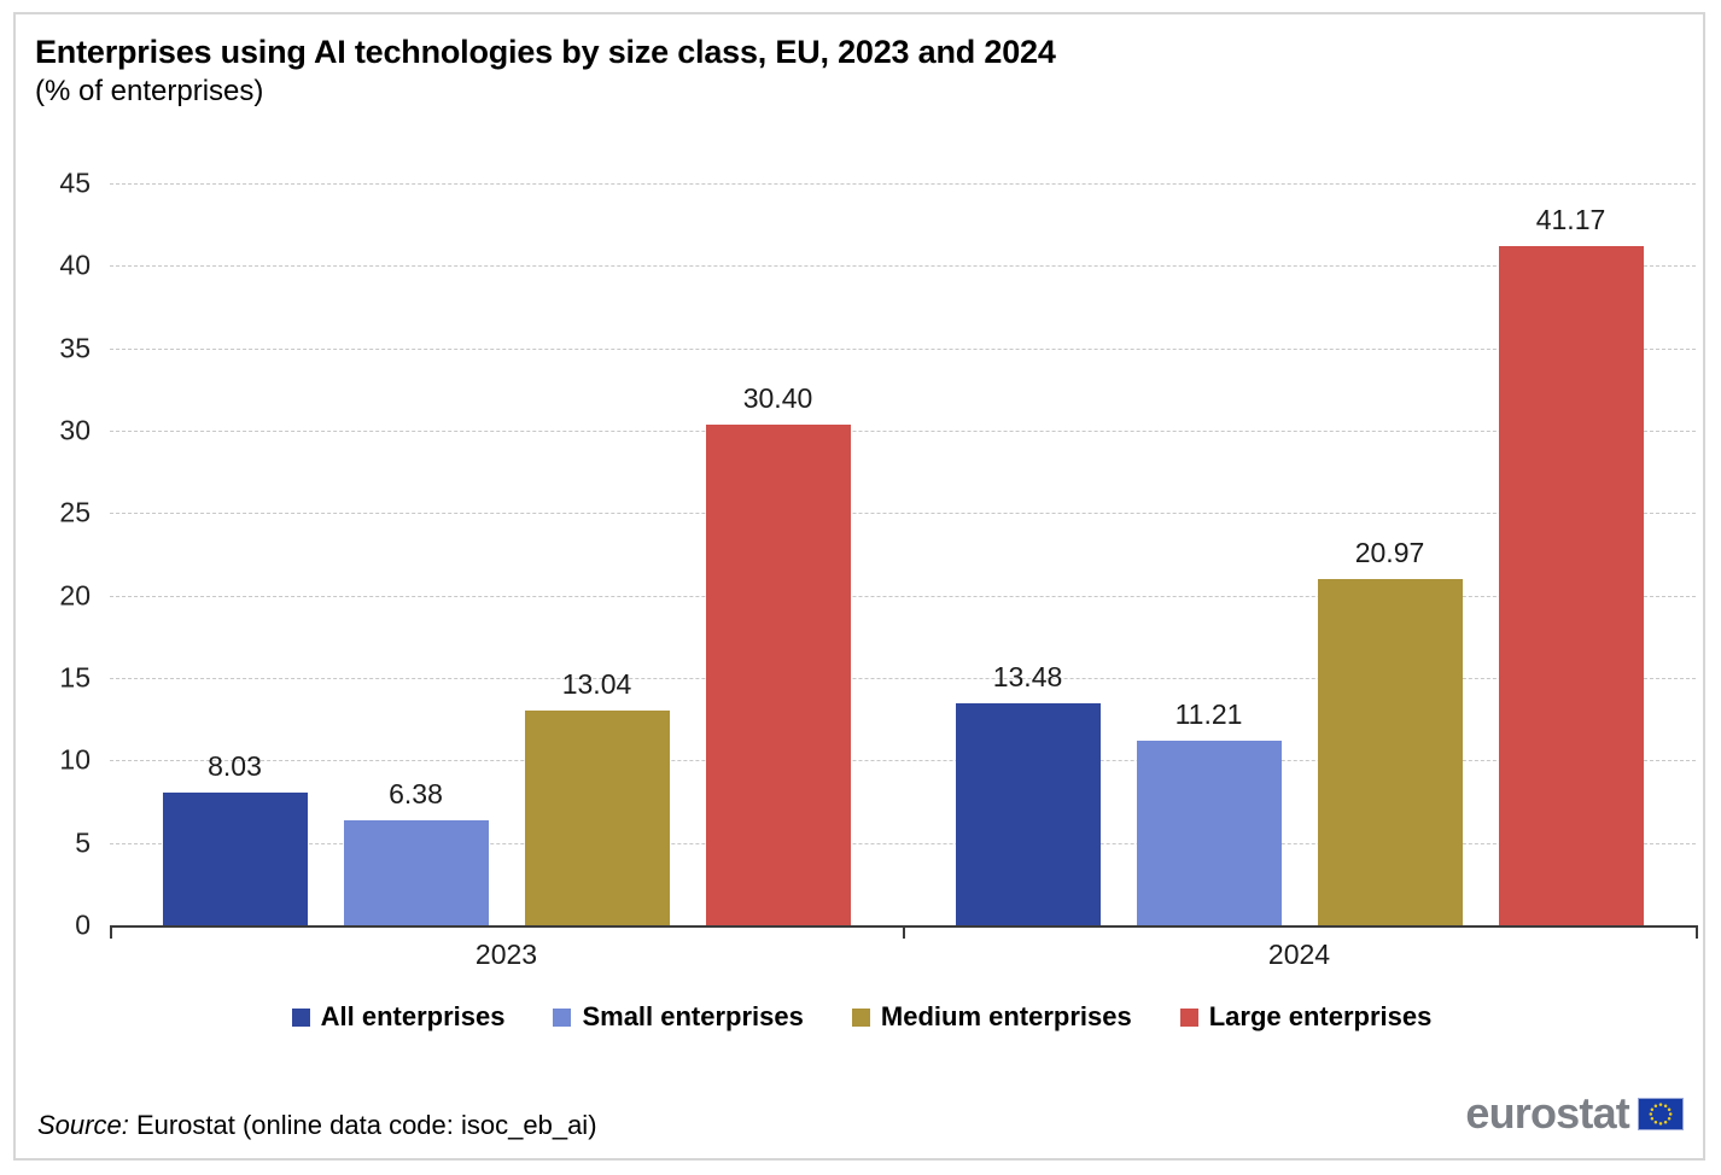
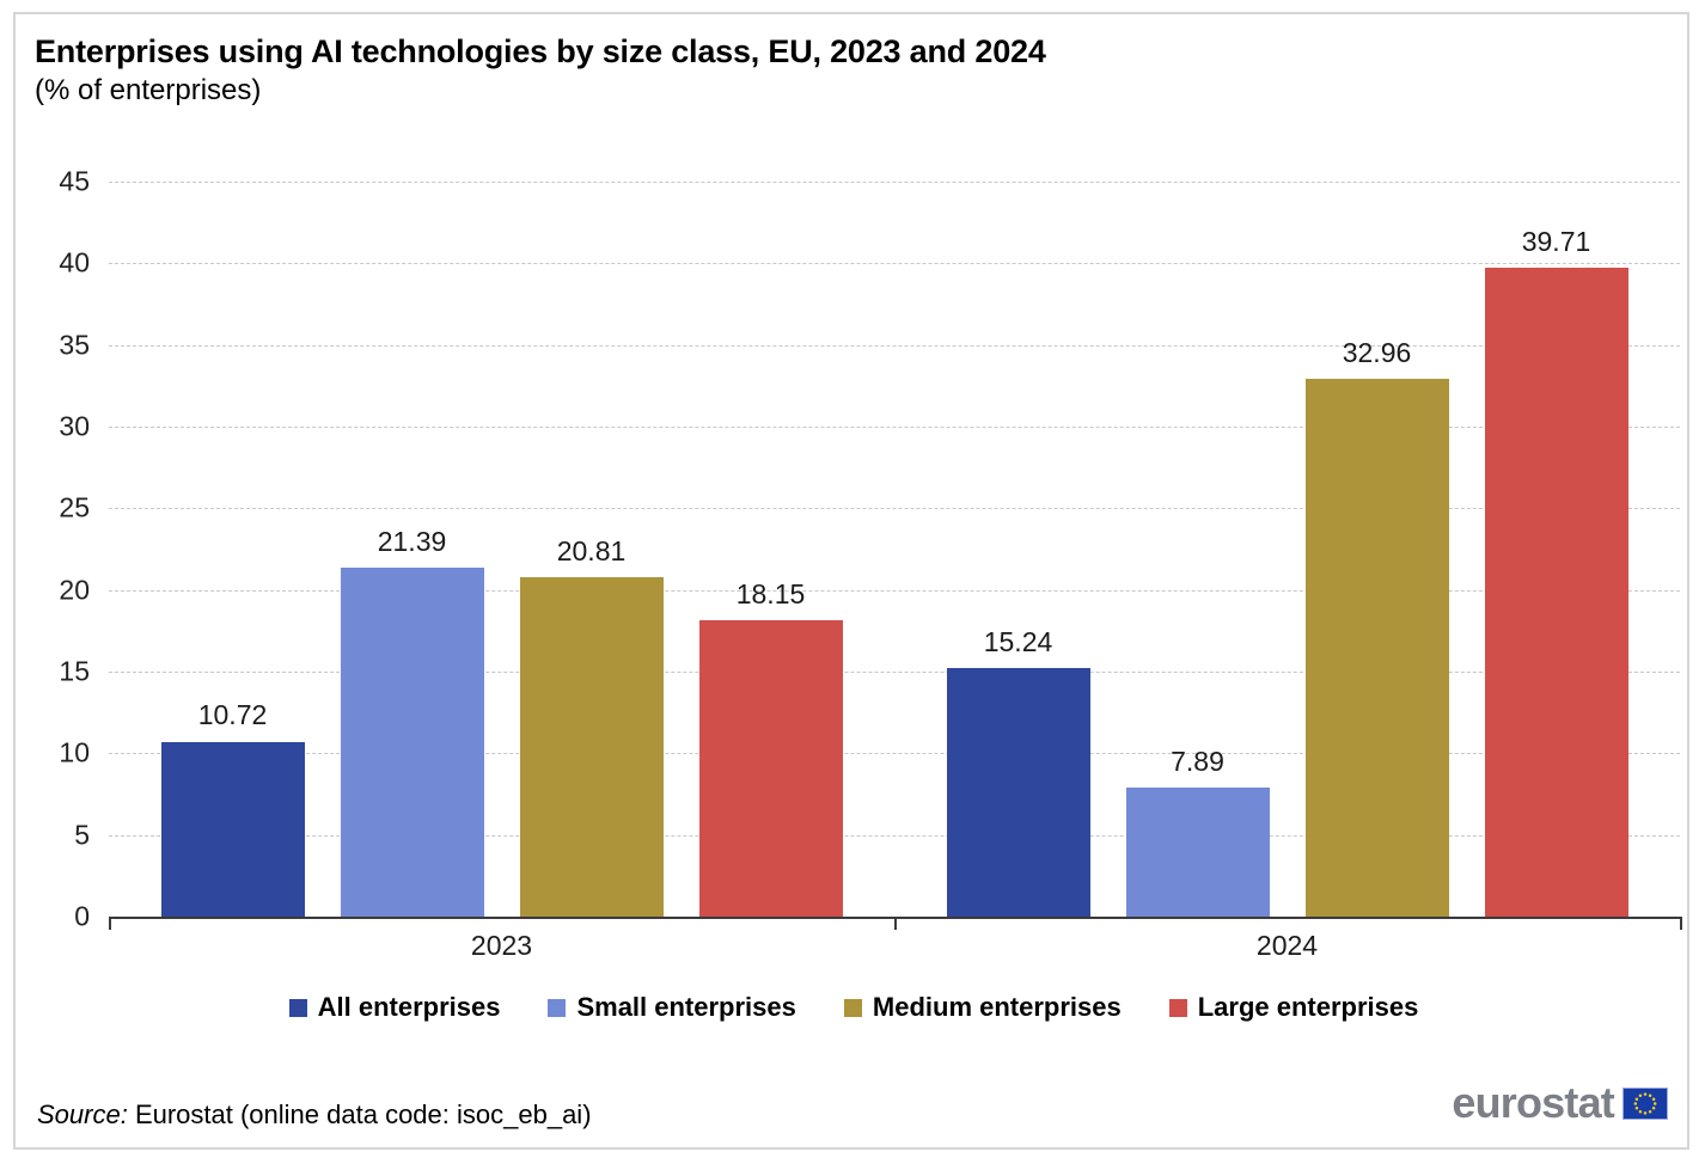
All enterprises/2023: 8.03 -> 10.72
Small enterprises/2023: 6.38 -> 21.39
Medium enterprises/2023: 13.04 -> 20.81
Large enterprises/2023: 30.40 -> 18.15
All enterprises/2024: 13.48 -> 15.24
Small enterprises/2024: 11.21 -> 7.89
Medium enterprises/2024: 20.97 -> 32.96
Large enterprises/2024: 41.17 -> 39.71
